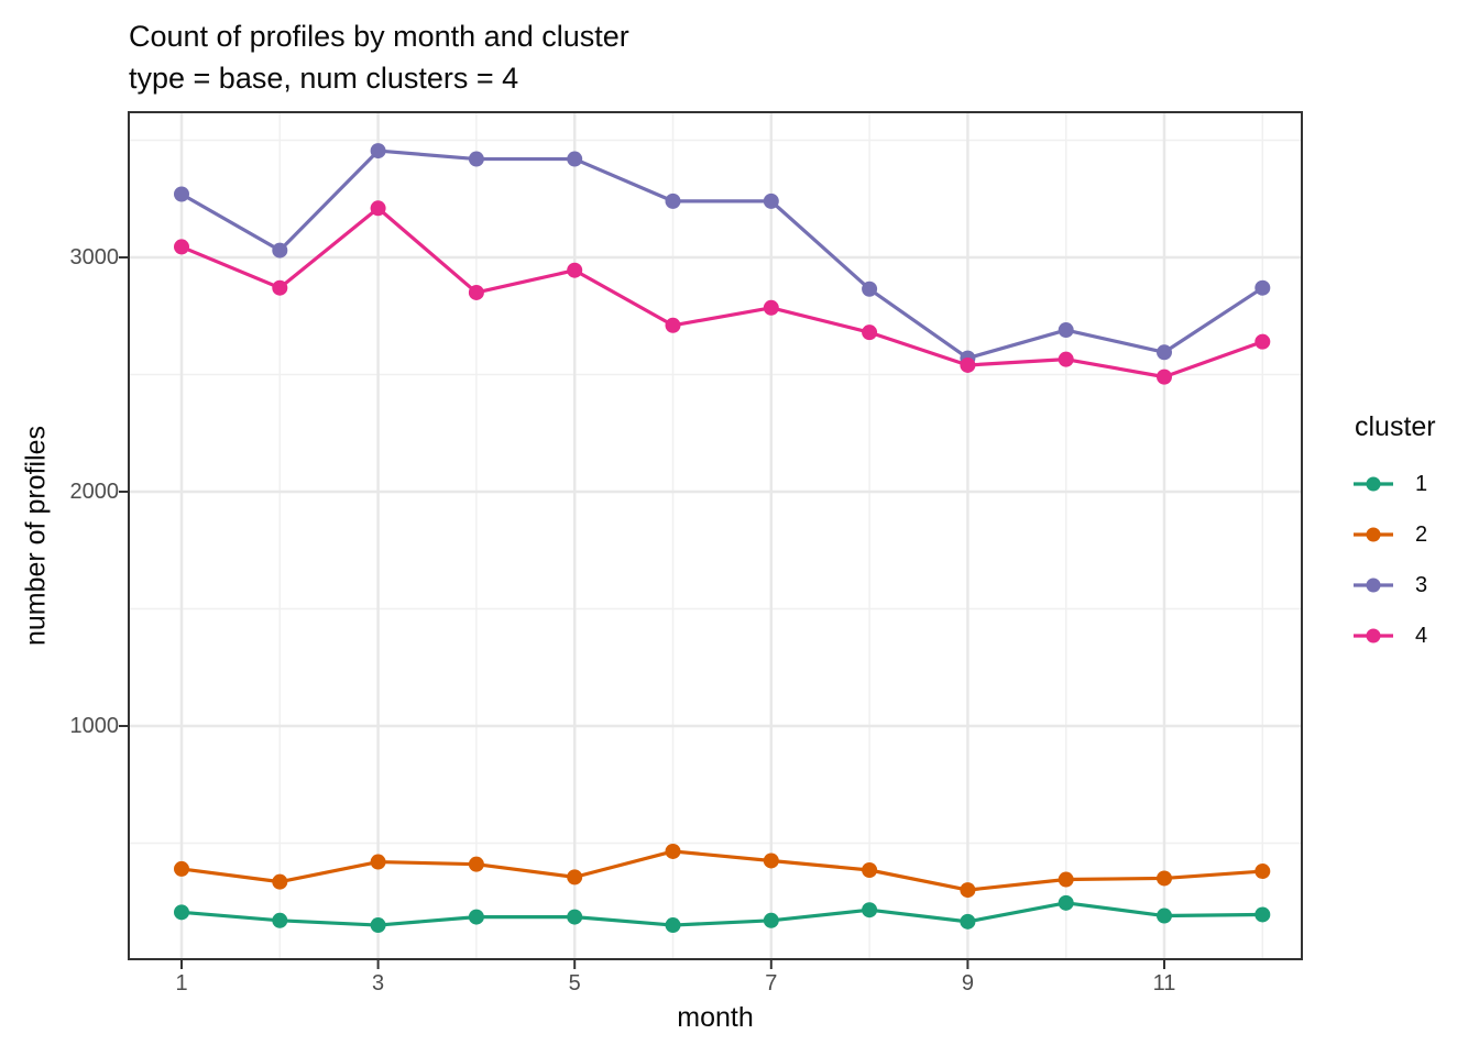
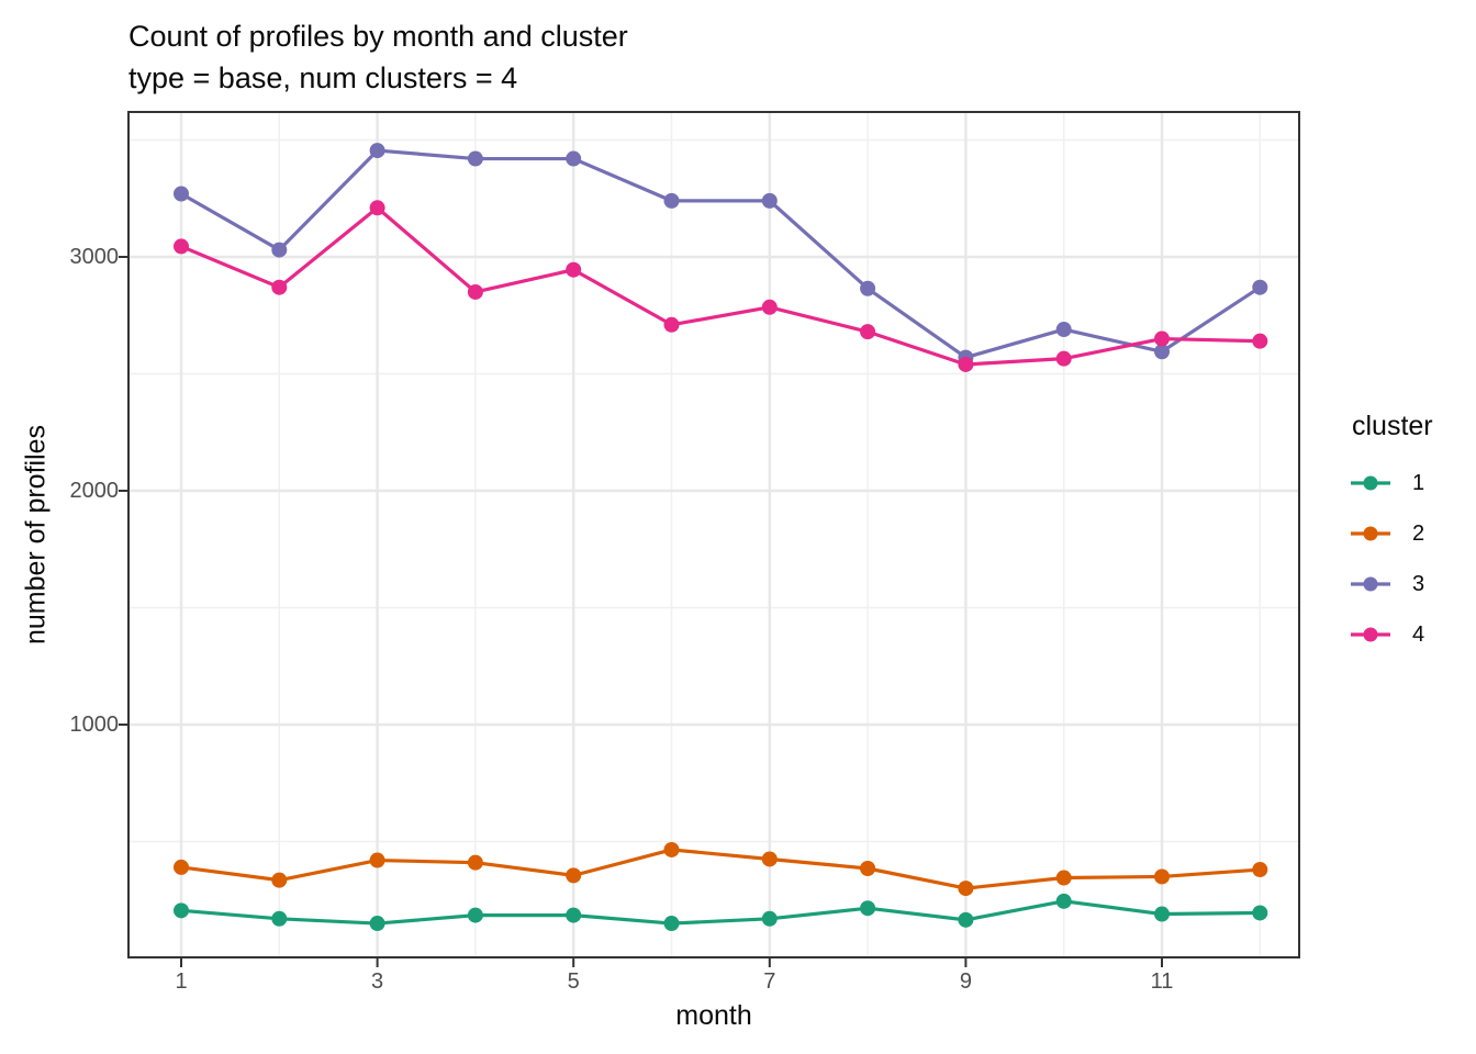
4/11: 2490 -> 2650
